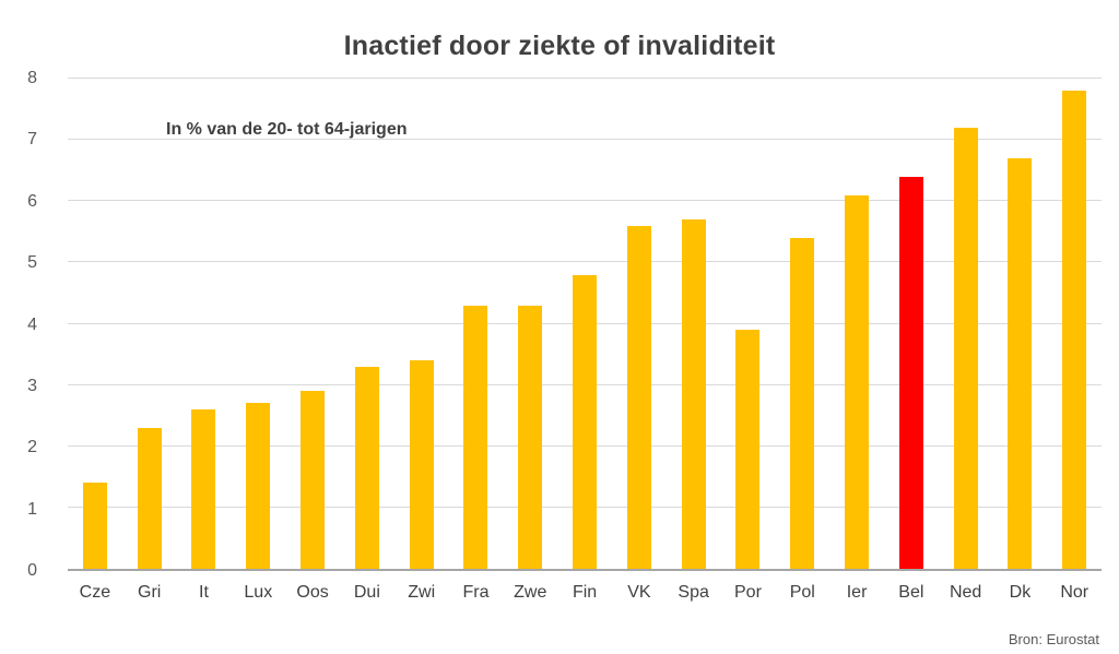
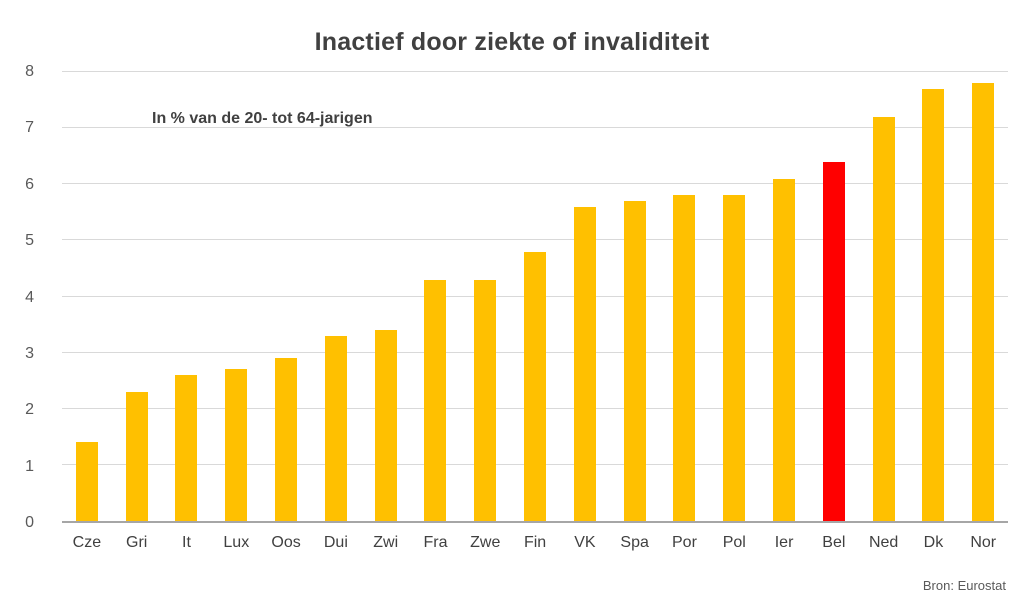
Por: 3.9 -> 5.8
Pol: 5.4 -> 5.8
Dk: 6.7 -> 7.7
